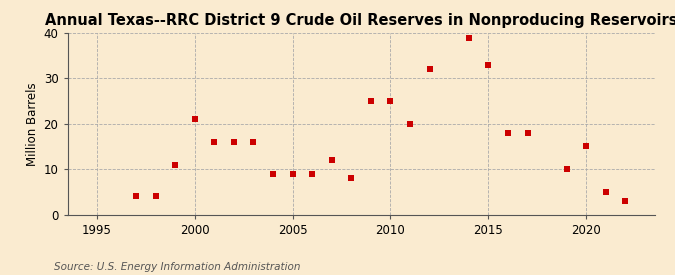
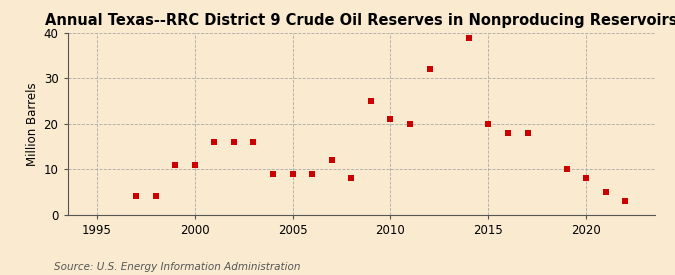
2000: 21 -> 11
2010: 25 -> 21
2015: 33 -> 20
2020: 15 -> 8
